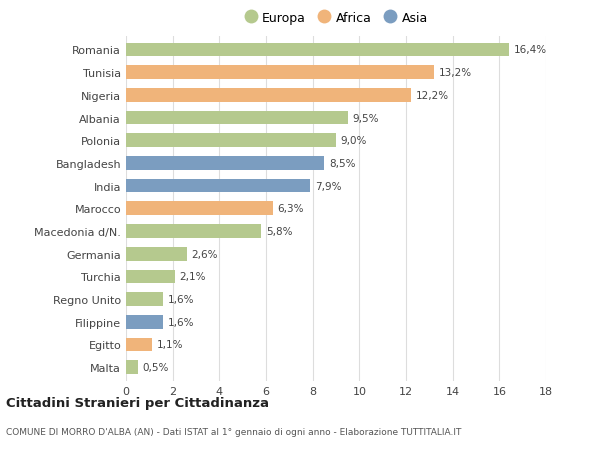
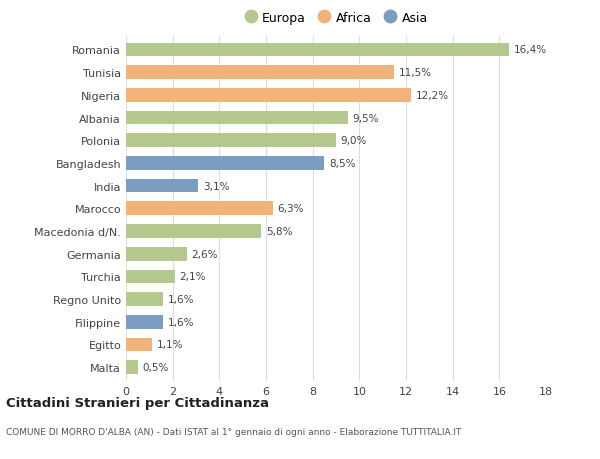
Tunisia: 13,2% -> 11,5%
India: 7,9% -> 3,1%
